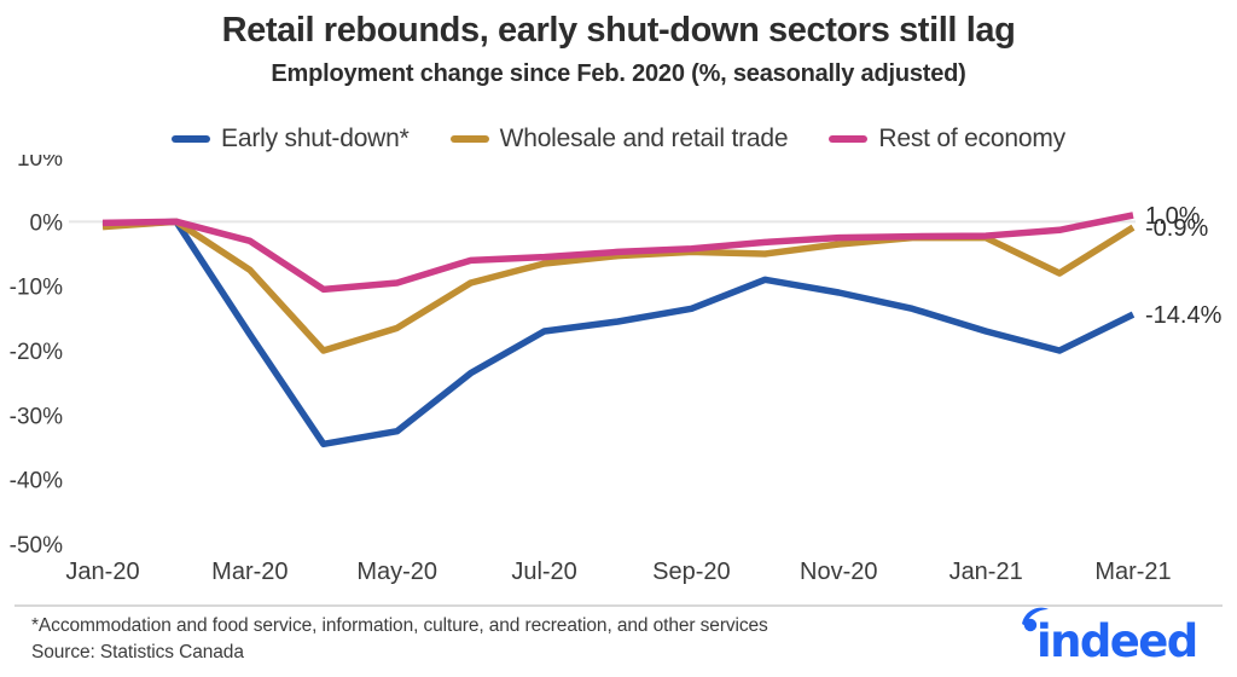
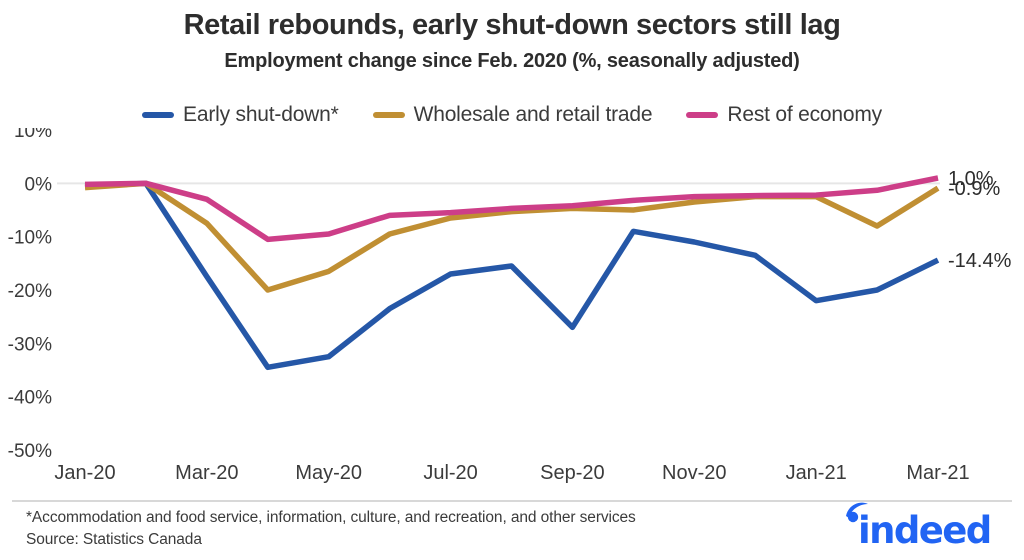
Early shut-down*/Sep-20: -14% -> -27%
Early shut-down*/Jan-21: -17% -> -22%
